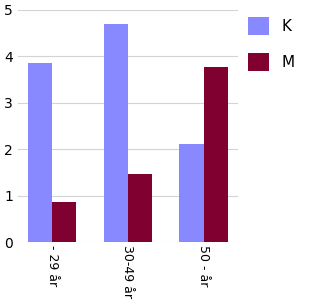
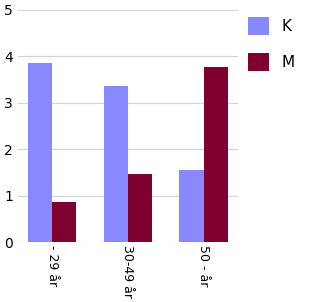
K/30-49 år: 4.70 -> 3.35
K/50 - år: 2.10 -> 1.55
